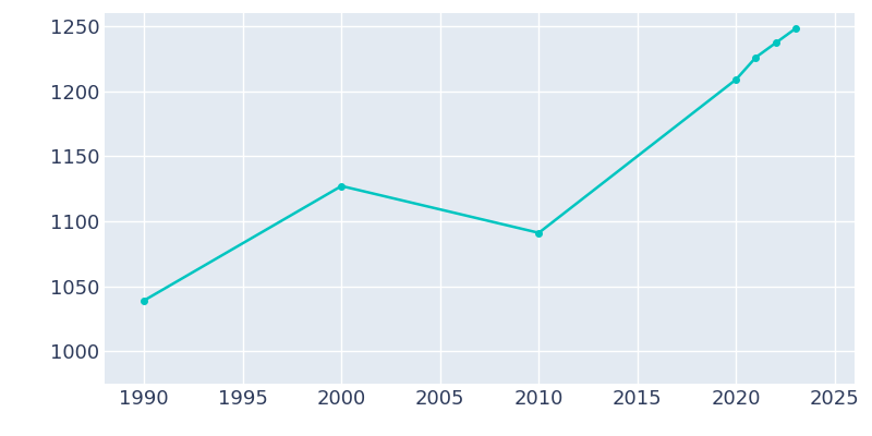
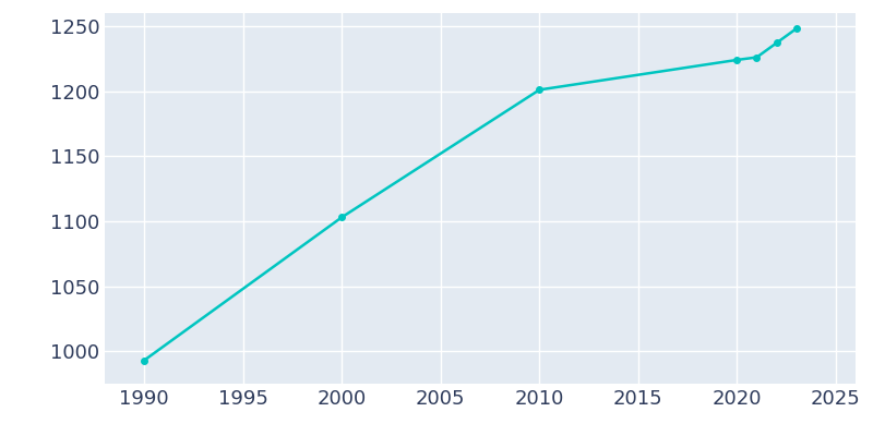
1990: 1039 -> 993
2000: 1127 -> 1103
2010: 1091 -> 1201
2020: 1209 -> 1224
